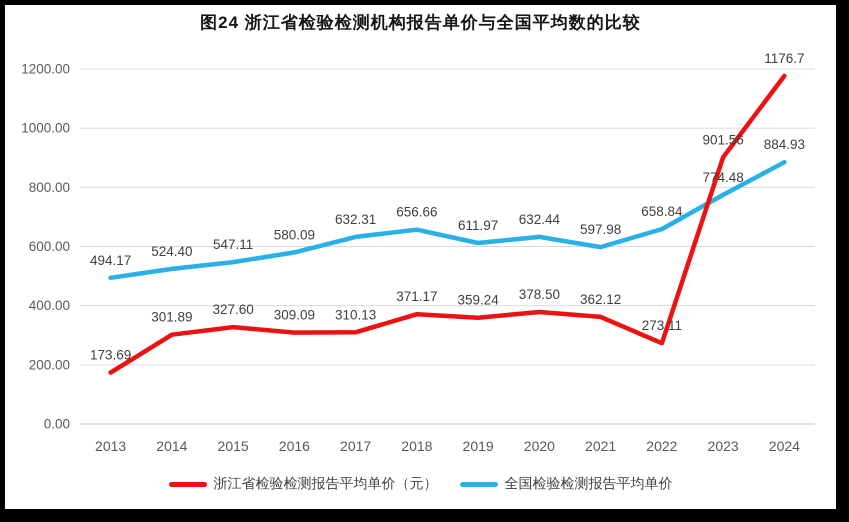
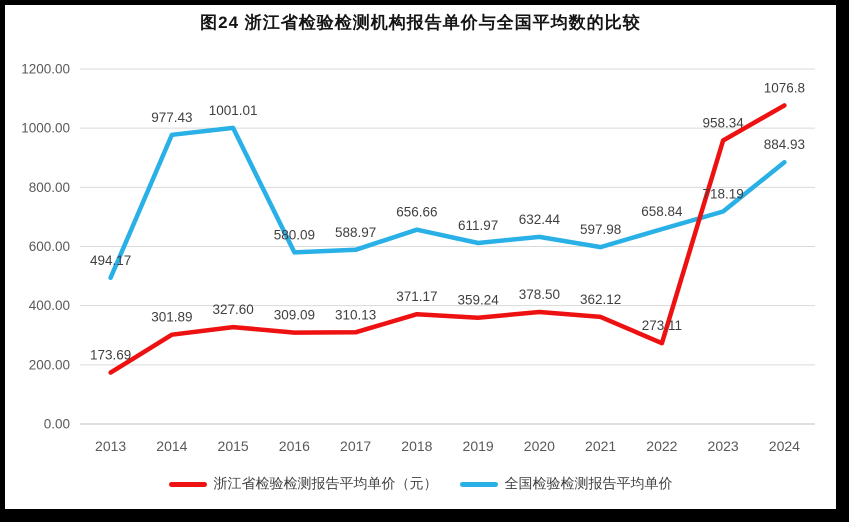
全国检验检测报告平均单价/2014: 524.40 -> 977.43
全国检验检测报告平均单价/2015: 547.11 -> 1001.01
全国检验检测报告平均单价/2017: 632.31 -> 588.97
浙江省检验检测报告平均单价（元）/2023: 901.56 -> 958.34
全国检验检测报告平均单价/2023: 774.48 -> 718.19
浙江省检验检测报告平均单价（元）/2024: 1176.7 -> 1076.8
